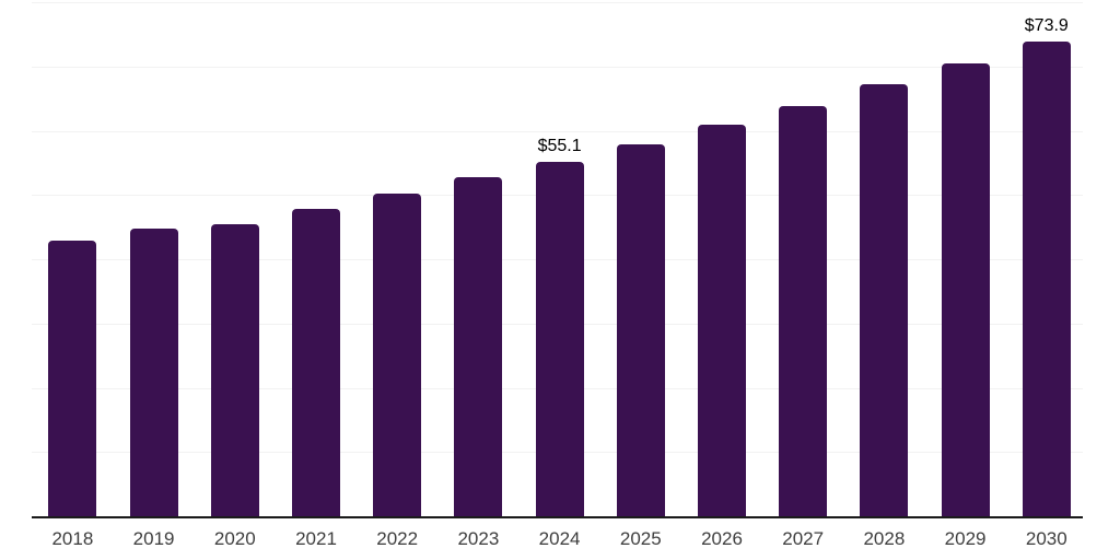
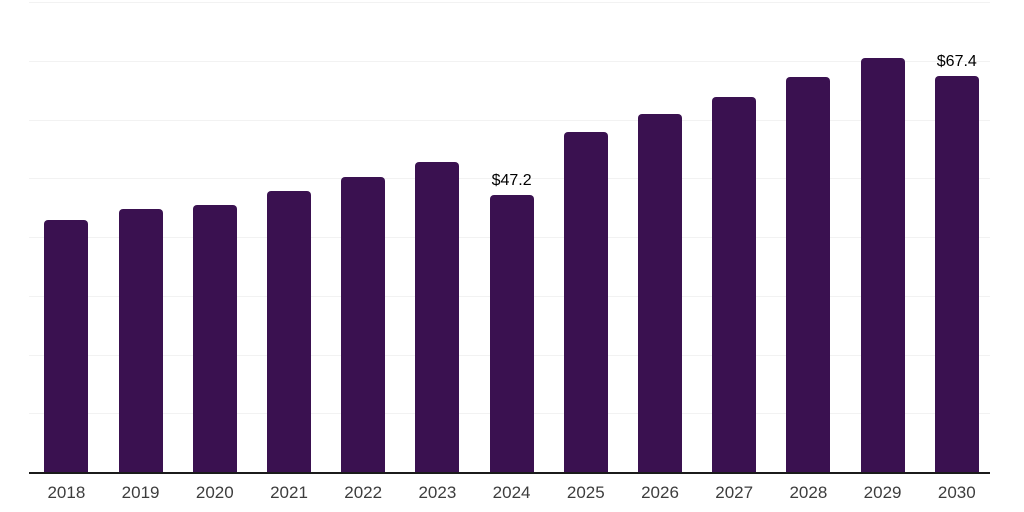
2024: $55.1 -> $47.2
2030: $73.9 -> $67.4
